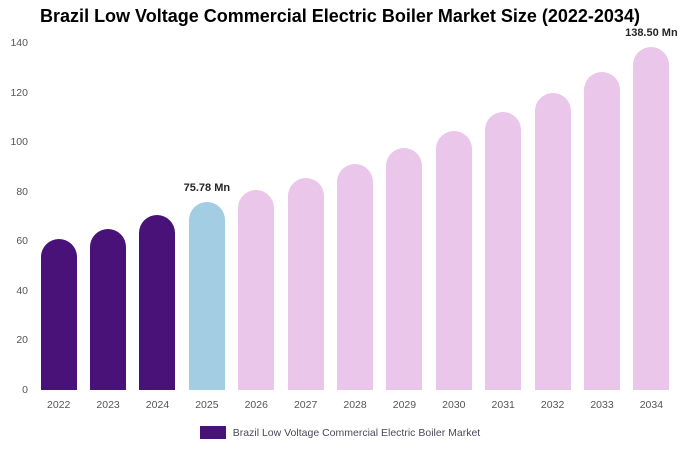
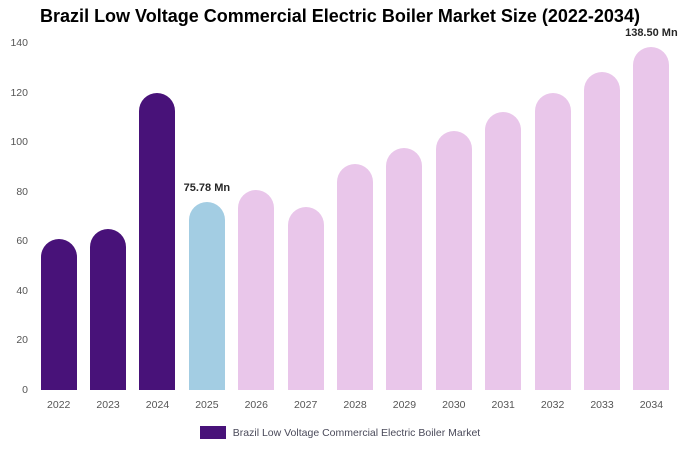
2024: 70 -> 120
2027: 86 -> 74
